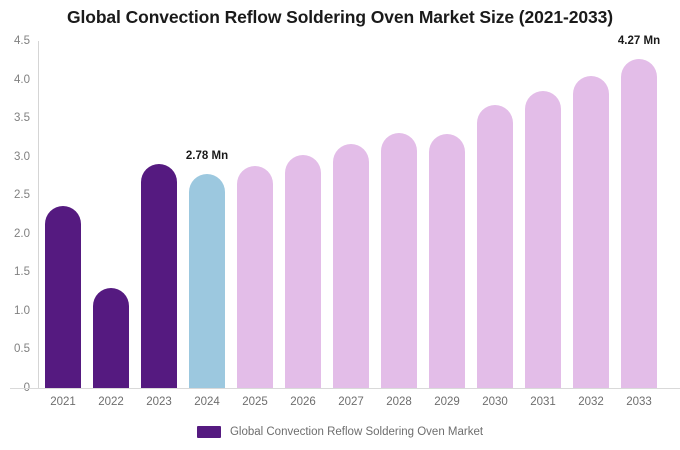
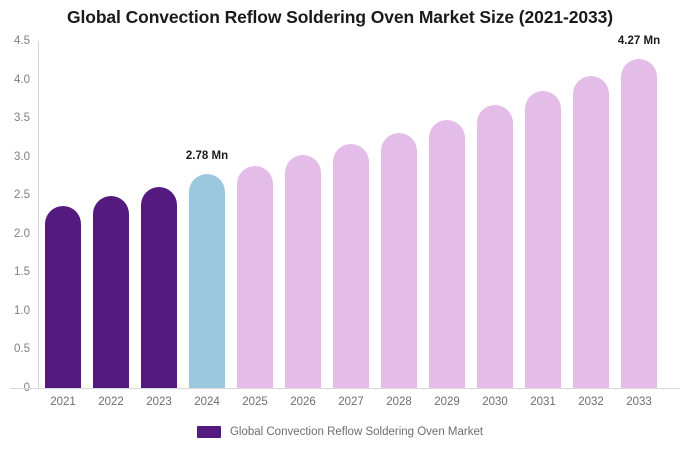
2022: 1.3 -> 2.5
2023: 2.9 -> 2.6
2029: 3.3 -> 3.5
